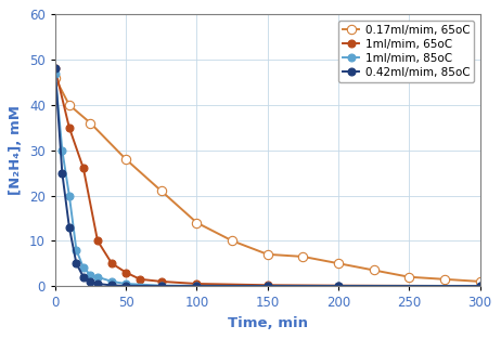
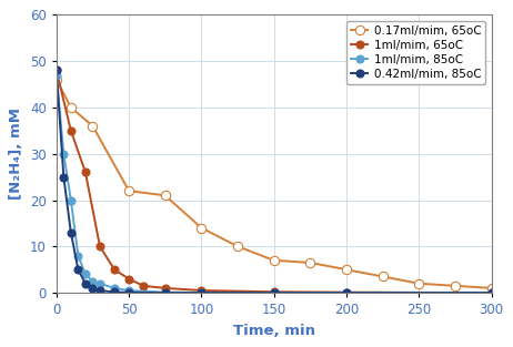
0.17ml/mim, 65oC/50: 28.0 -> 22.0
